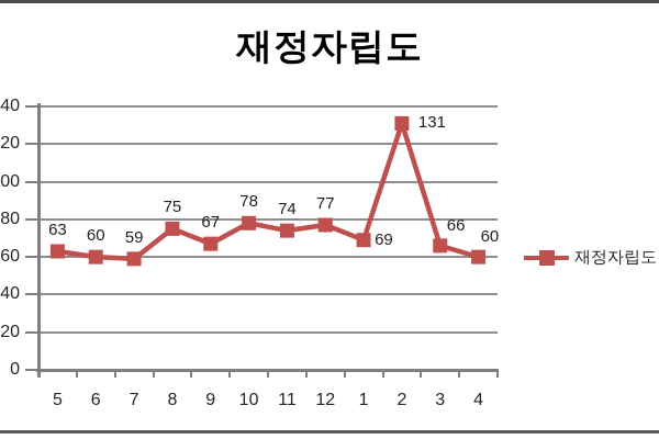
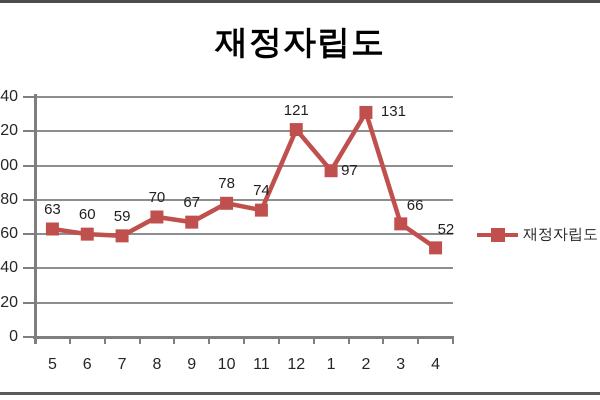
8: 75 -> 70
12: 77 -> 121
1: 69 -> 97
4: 60 -> 52
